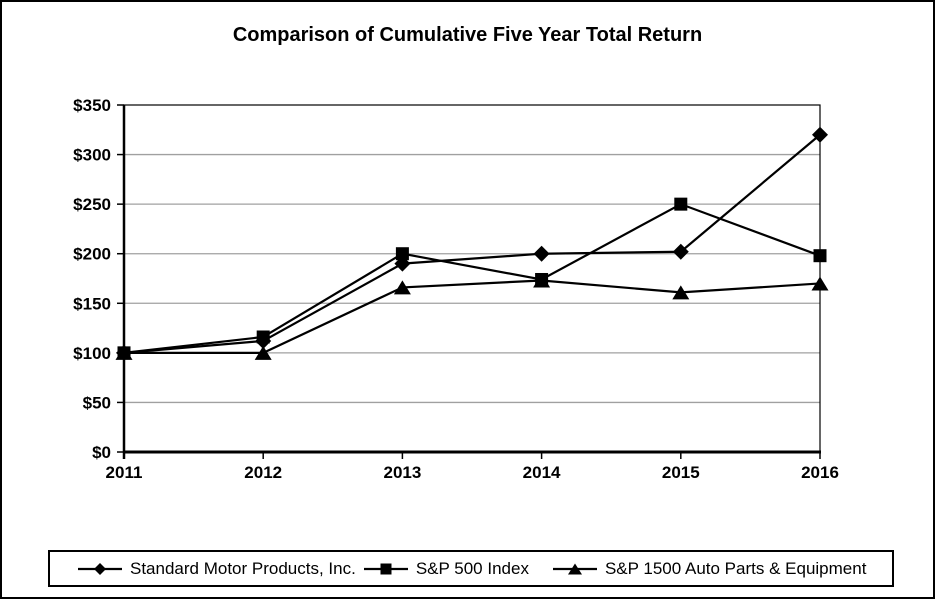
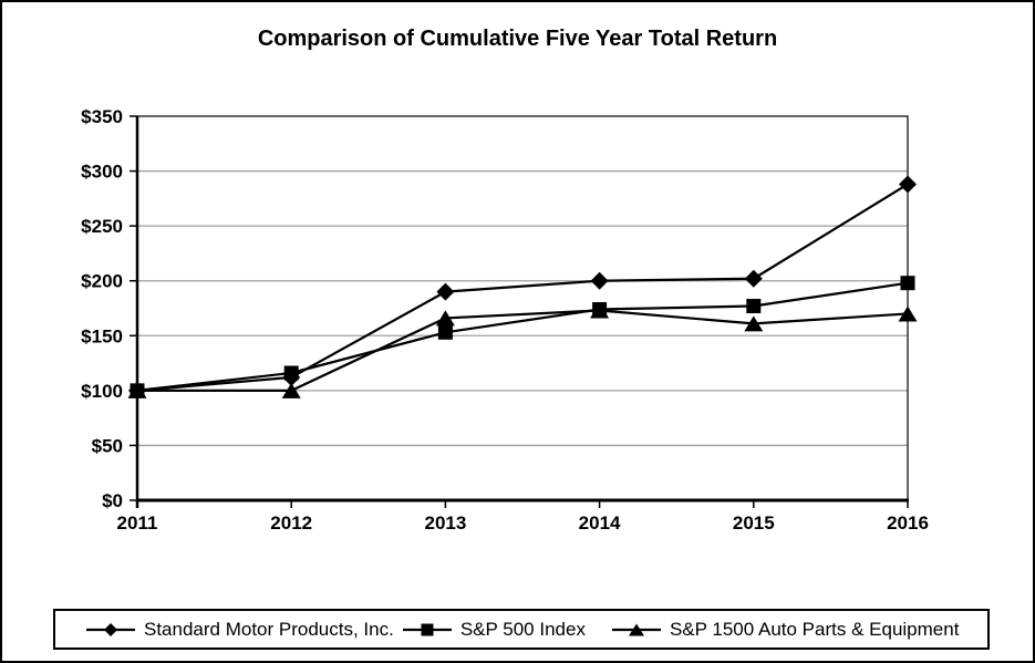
S&P 500 Index/2013: $200 -> $150
S&P 500 Index/2015: $250 -> $180
Standard Motor Products, Inc./2016: $320 -> $290
